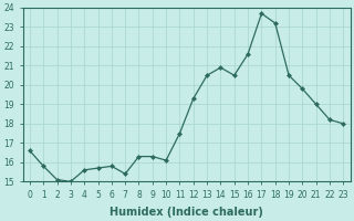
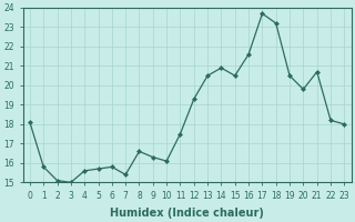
0: 16.6 -> 18.1
8: 16.3 -> 16.6
21: 19.0 -> 20.7
